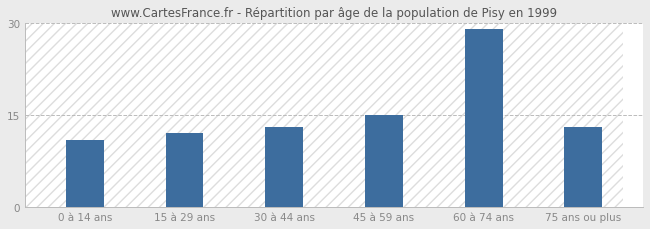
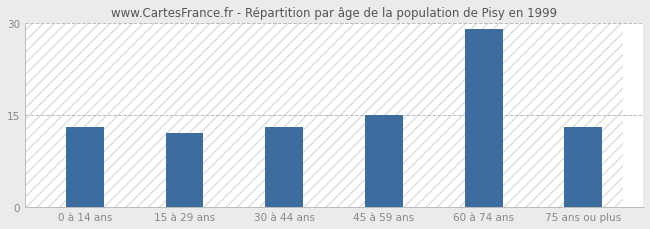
0 à 14 ans: 11 -> 13
